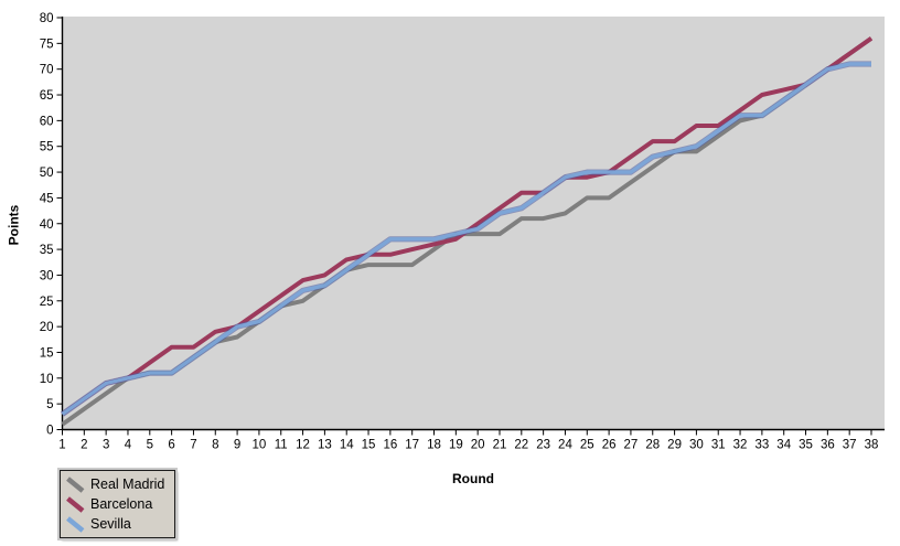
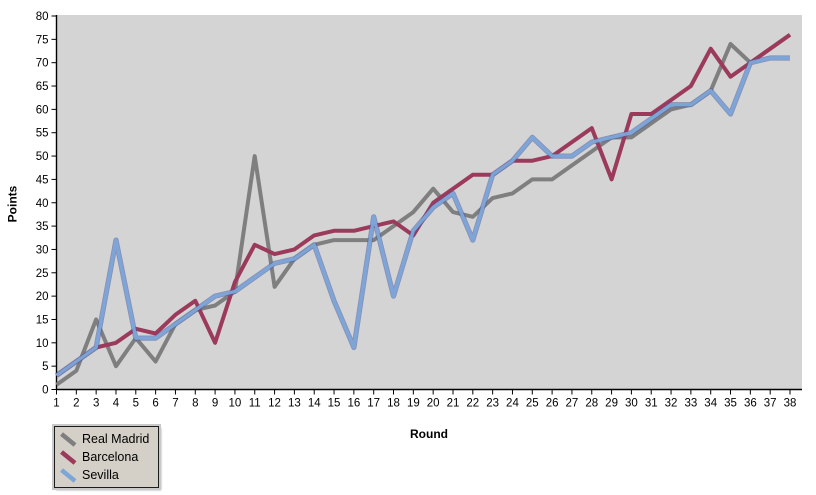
Real Madrid/3: 7 -> 15
Real Madrid/4: 10 -> 5
Sevilla/4: 10 -> 32
Real Madrid/6: 11 -> 6
Barcelona/6: 16 -> 12
Barcelona/9: 20 -> 10
Real Madrid/11: 24 -> 50
Barcelona/11: 26 -> 31
Real Madrid/12: 25 -> 22
Sevilla/15: 34 -> 19
Sevilla/16: 37 -> 9
Sevilla/18: 37 -> 20
Barcelona/19: 37 -> 33
Sevilla/19: 38 -> 34
Real Madrid/20: 38 -> 43
Real Madrid/22: 41 -> 37
Sevilla/22: 43 -> 32
Sevilla/25: 50 -> 54
Barcelona/29: 56 -> 45
Barcelona/34: 66 -> 73
Real Madrid/35: 67 -> 74
Sevilla/35: 67 -> 59
